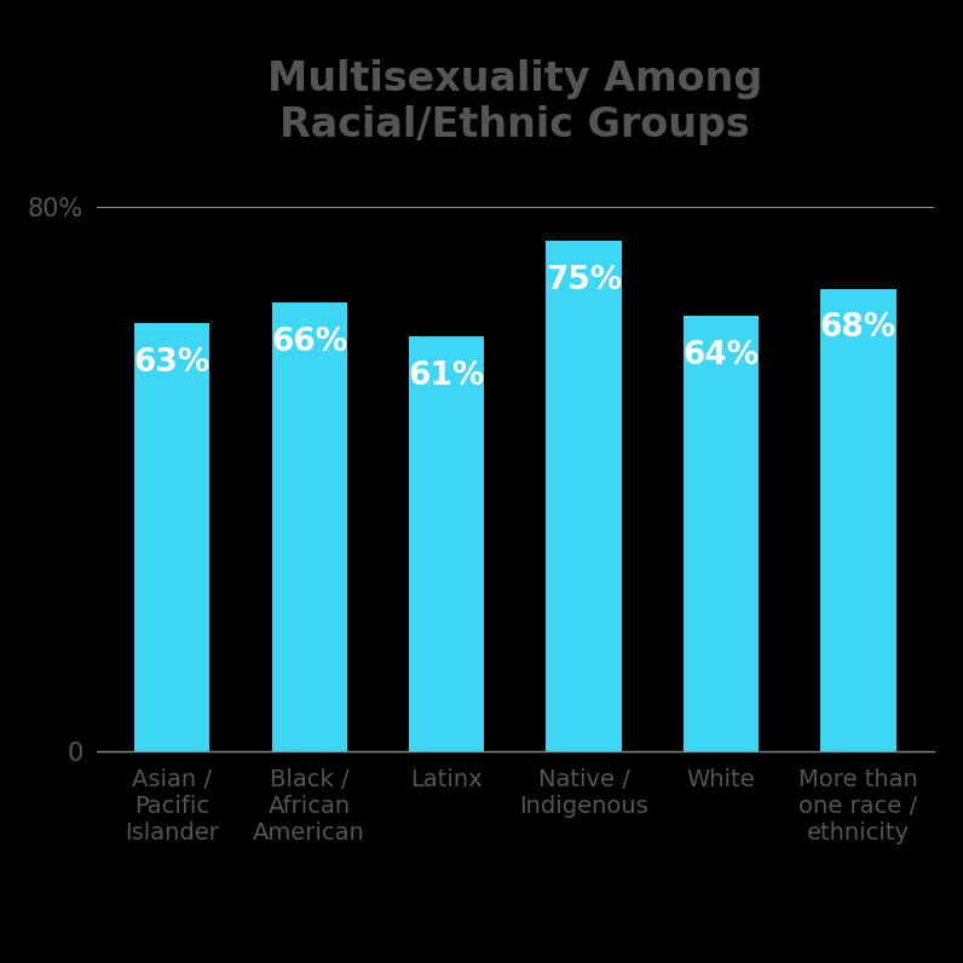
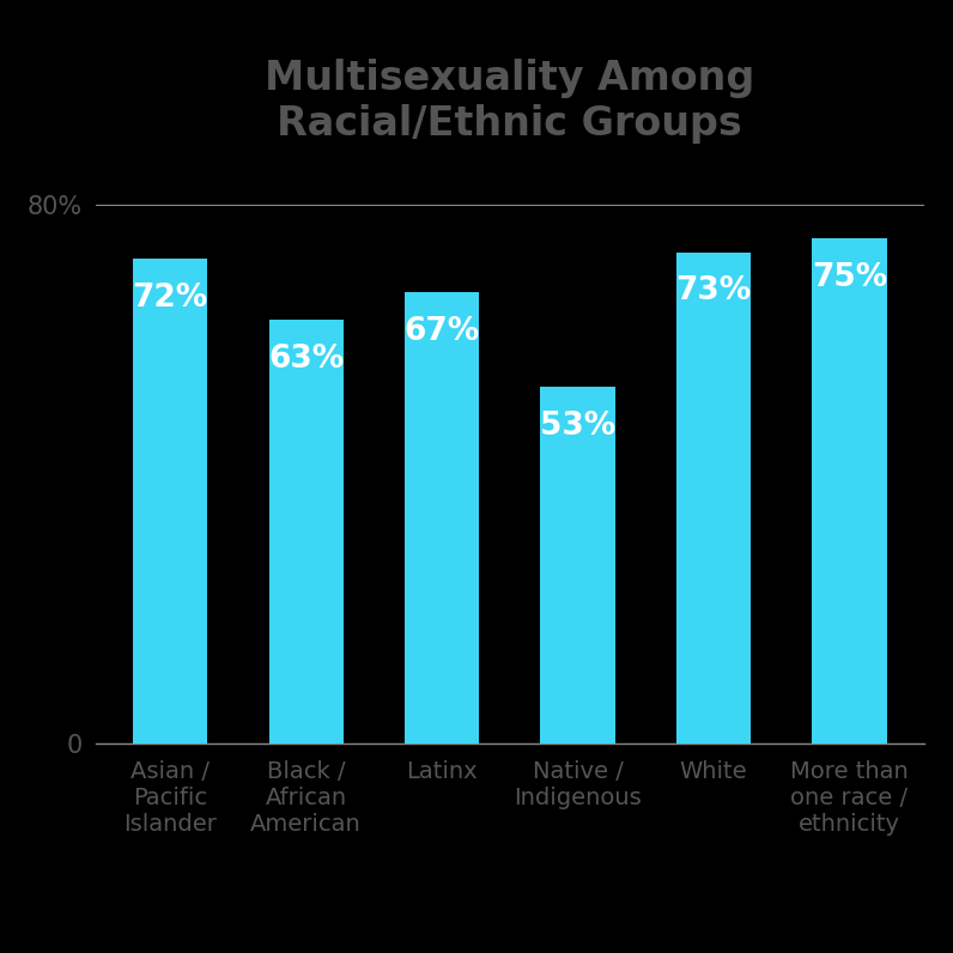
Asian / Pacific Islander: 63% -> 72%
Black / African American: 66% -> 63%
Latinx: 61% -> 67%
Native / Indigenous: 75% -> 53%
White: 64% -> 73%
More than one race / ethnicity: 68% -> 75%
